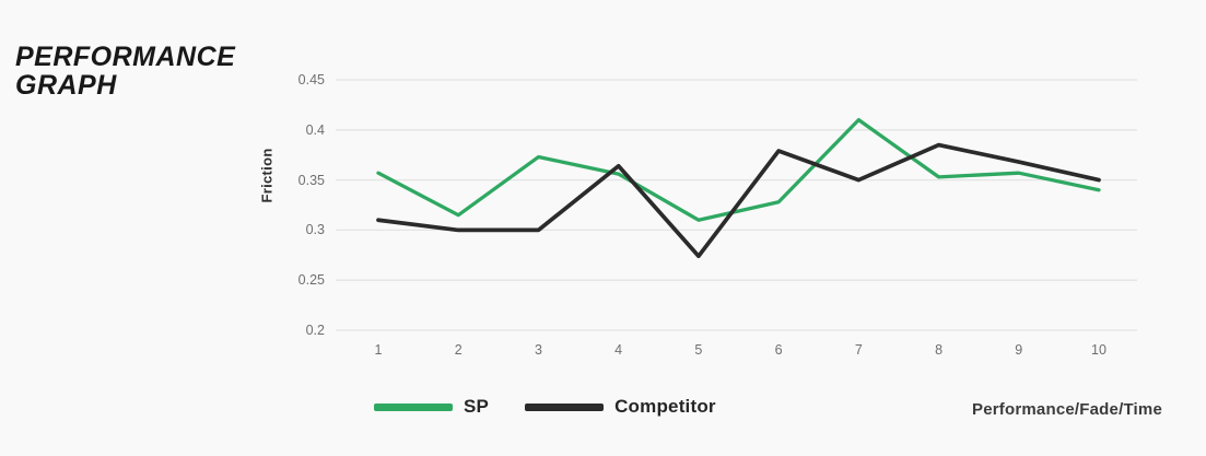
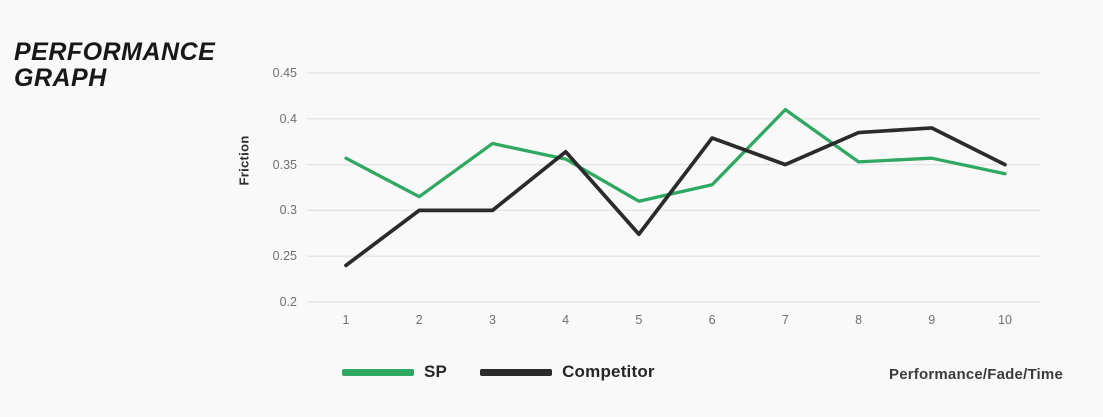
Competitor/1: 0.31 -> 0.24
Competitor/9: 0.37 -> 0.39
